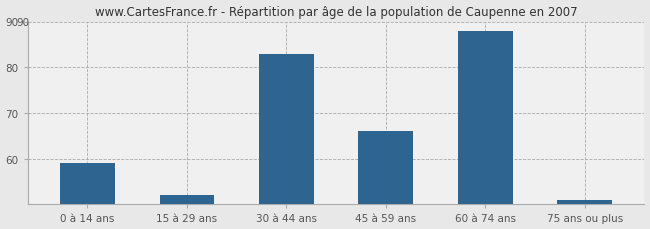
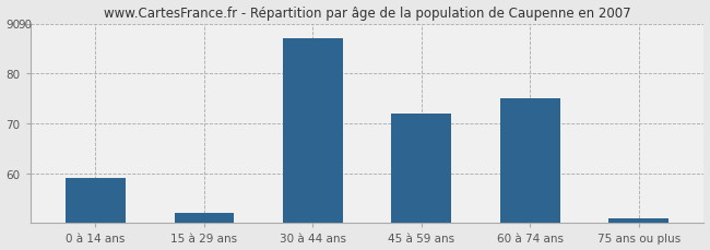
30 à 44 ans: 83 -> 87
45 à 59 ans: 66 -> 72
60 à 74 ans: 88 -> 75
